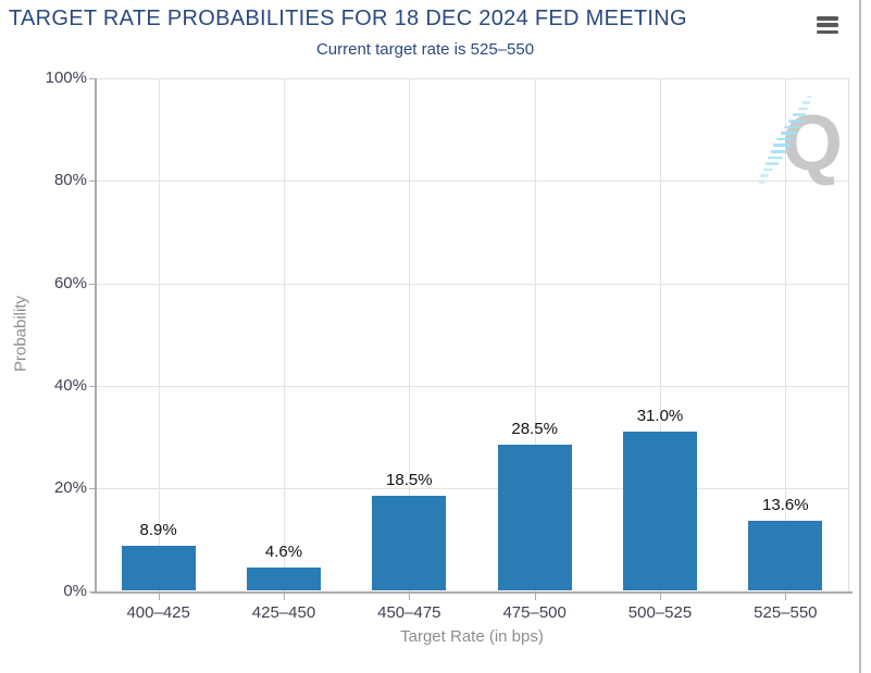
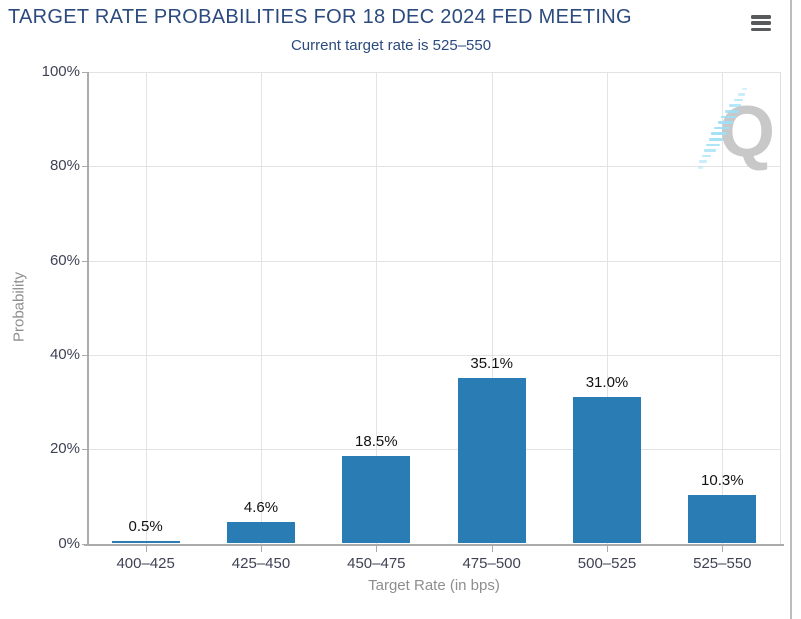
400–425: 8.9% -> 0.5%
475–500: 28.5% -> 35.1%
525–550: 13.6% -> 10.3%
